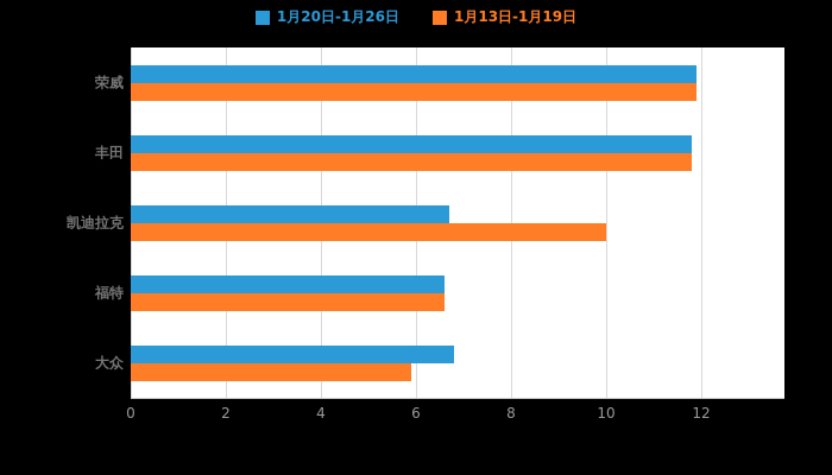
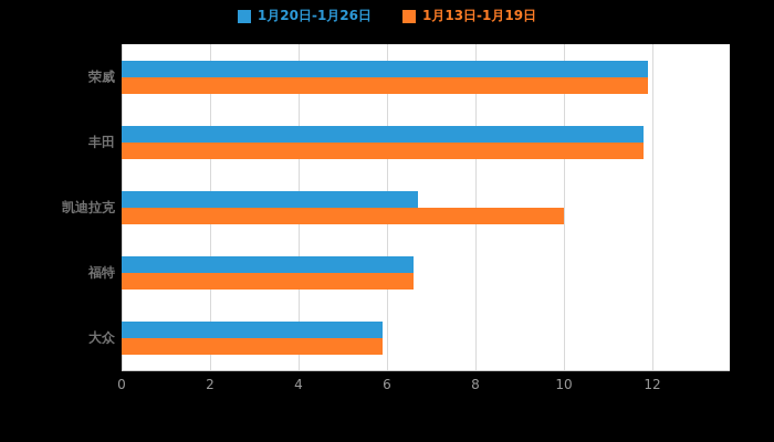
1月20日-1月26日/大众: 6.8 -> 5.9
